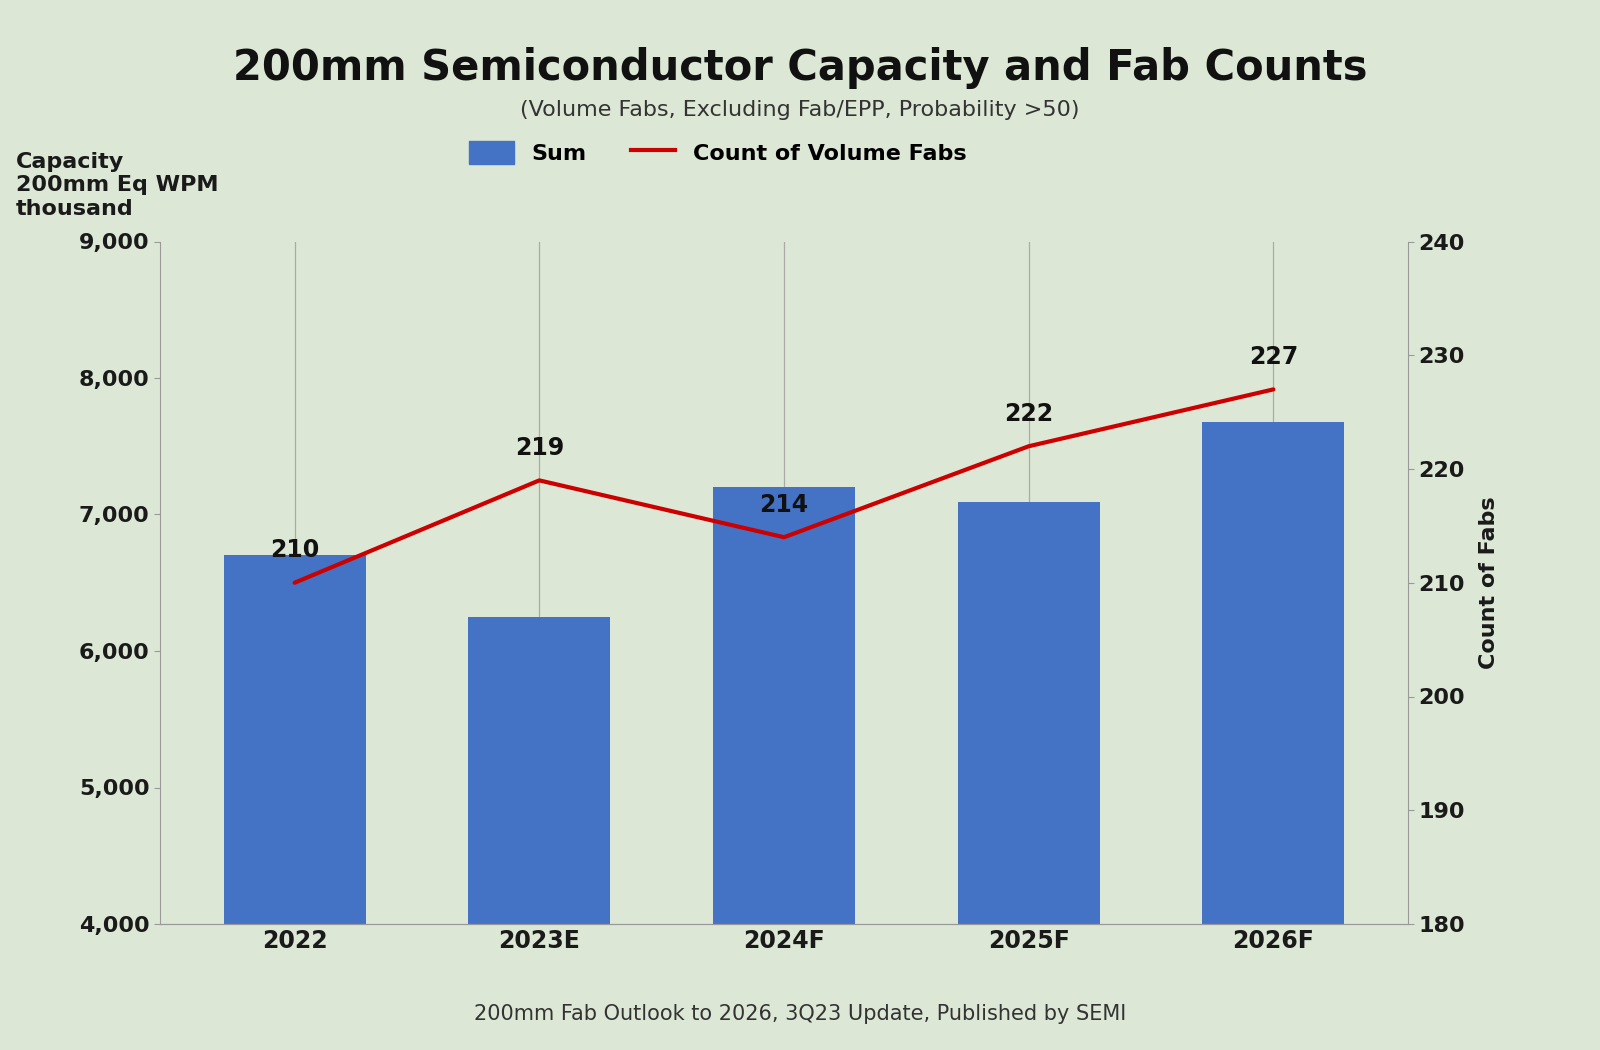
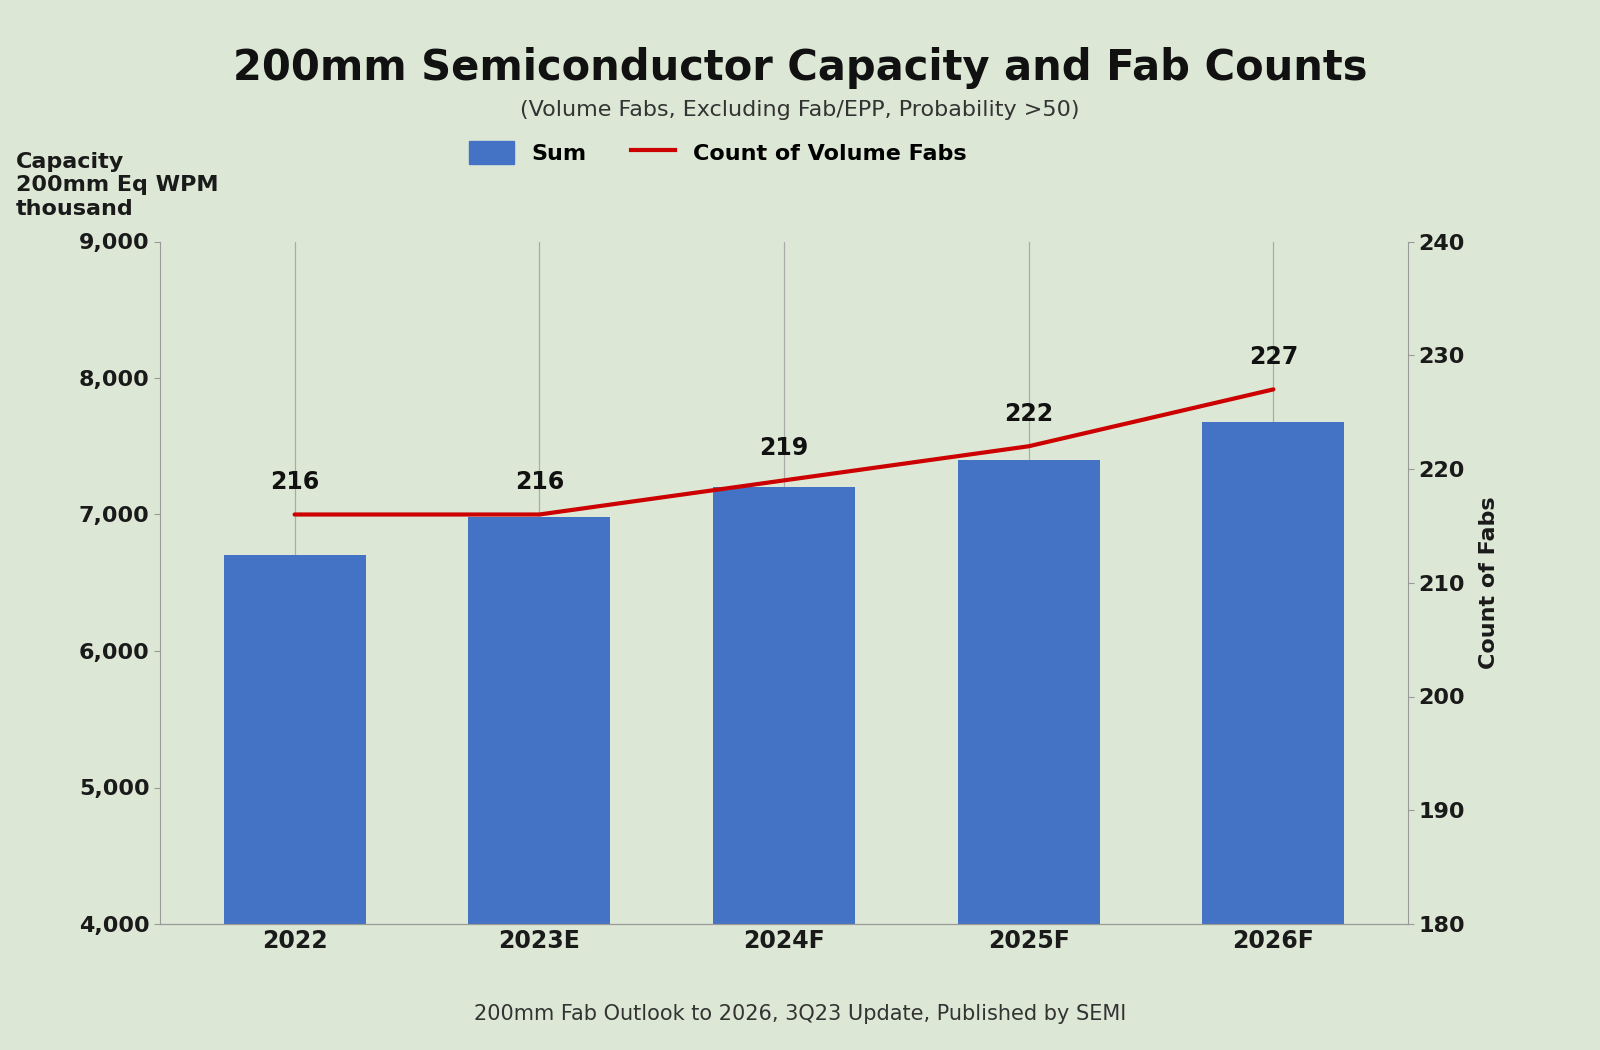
Count of Volume Fabs/2022: 210 -> 216
Sum/2023E: 6,250 -> 6,980
Count of Volume Fabs/2023E: 219 -> 216
Count of Volume Fabs/2024F: 214 -> 219
Sum/2025F: 7,090 -> 7,400
